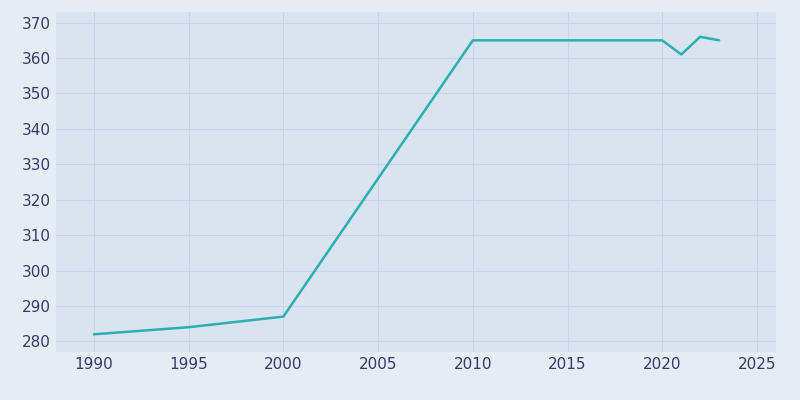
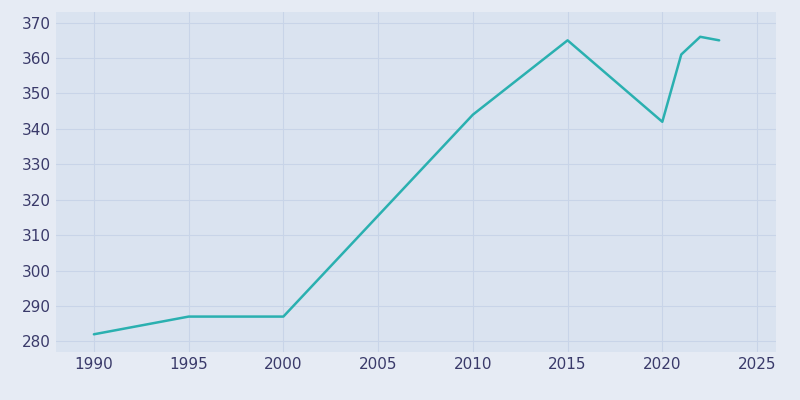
1995: 284 -> 287
2010: 365 -> 344
2020: 365 -> 342
